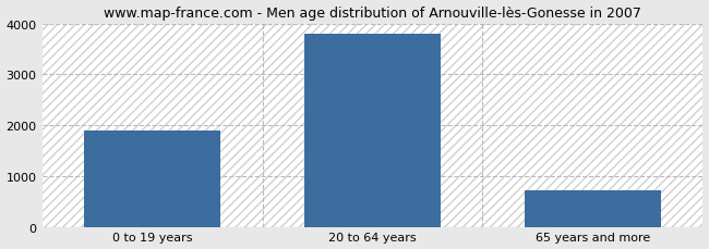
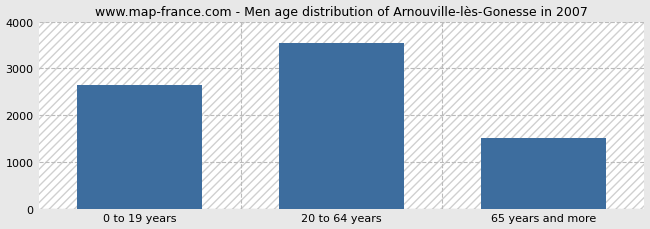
0 to 19 years: 1900 -> 2650
20 to 64 years: 3800 -> 3550
65 years and more: 720 -> 1500
